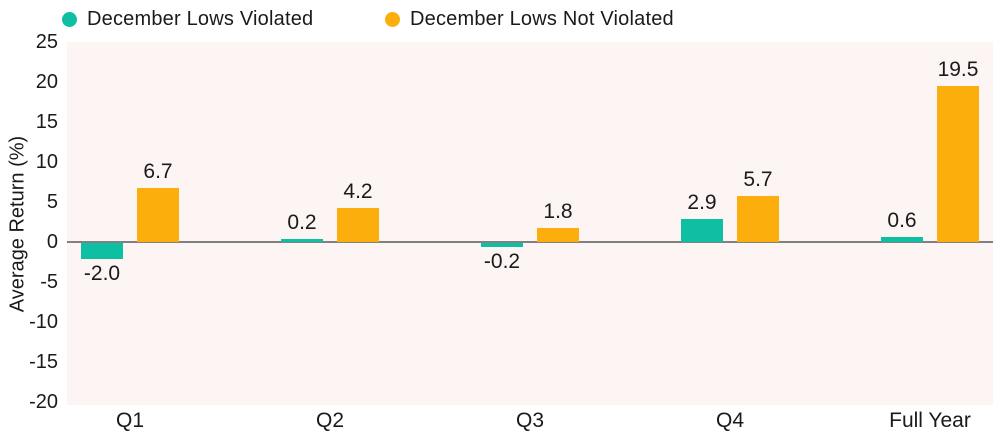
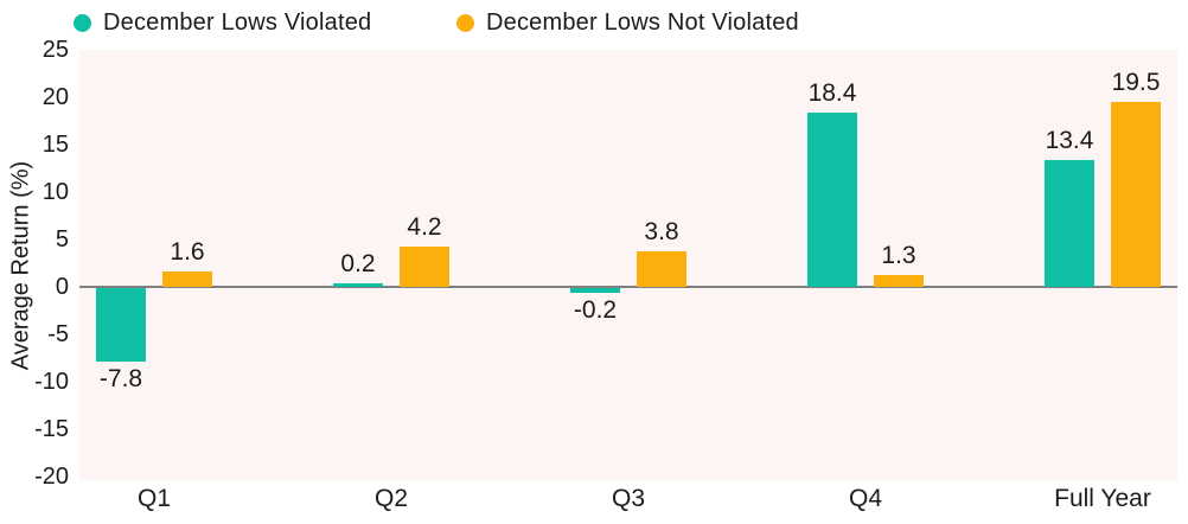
December Lows Violated/Q1: -2.0 -> -7.8
December Lows Not Violated/Q1: 6.7 -> 1.6
December Lows Not Violated/Q3: 1.8 -> 3.8
December Lows Violated/Q4: 2.9 -> 18.4
December Lows Not Violated/Q4: 5.7 -> 1.3
December Lows Violated/Full Year: 0.6 -> 13.4
